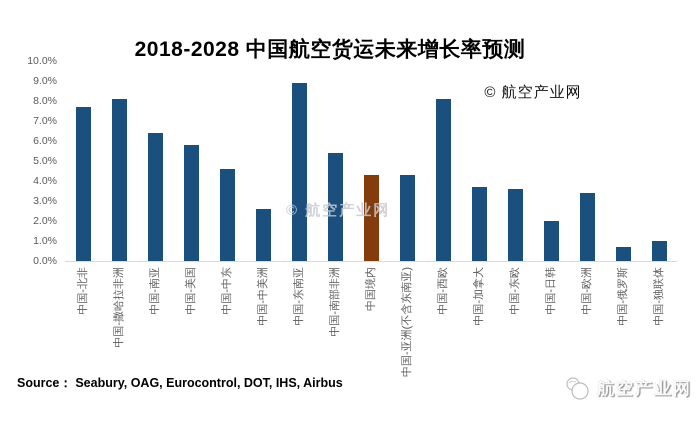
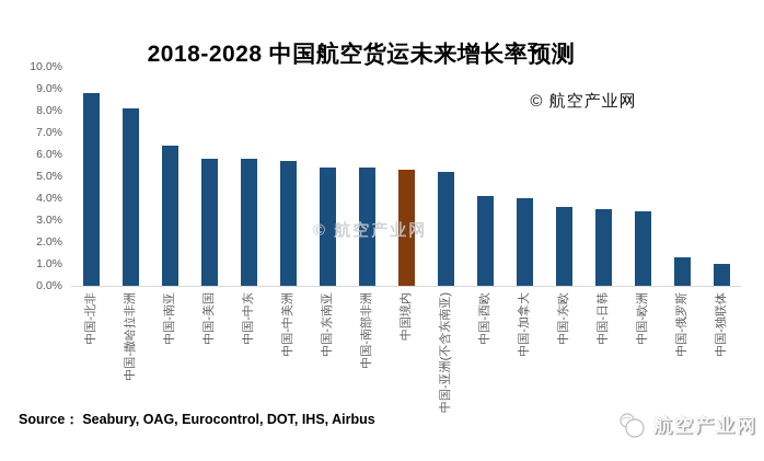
中国-北非: 7.7% -> 8.8%
中国-中东: 4.6% -> 5.8%
中国-中美洲: 2.6% -> 5.7%
中国-东南亚: 8.9% -> 5.4%
中国境内: 4.3% -> 5.3%
中国-亚洲(不含东南亚): 4.3% -> 5.2%
中国-西欧: 8.1% -> 4.1%
中国-加拿大: 3.7% -> 4.0%
中国-日韩: 2.0% -> 3.5%
中国-俄罗斯: 0.7% -> 1.3%
